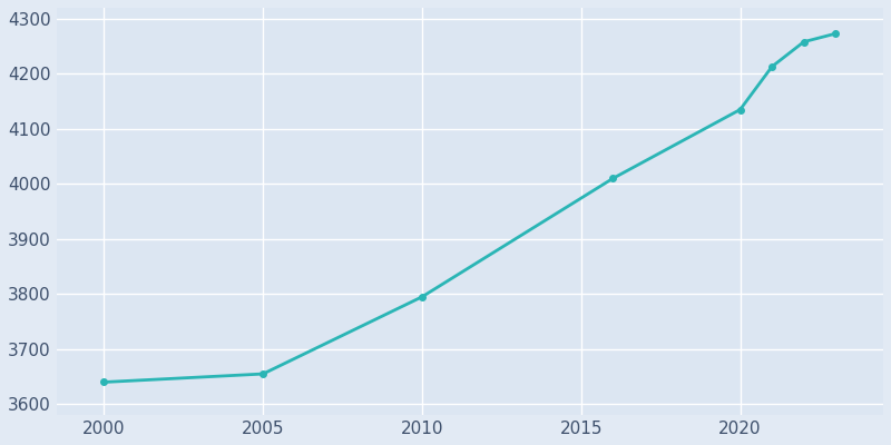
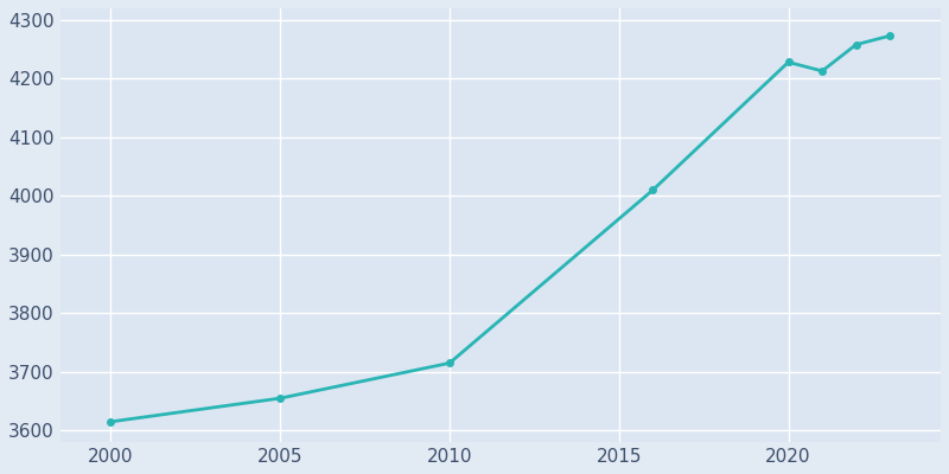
2000: 3640 -> 3615
2010: 3795 -> 3715
2020: 4135 -> 4228
